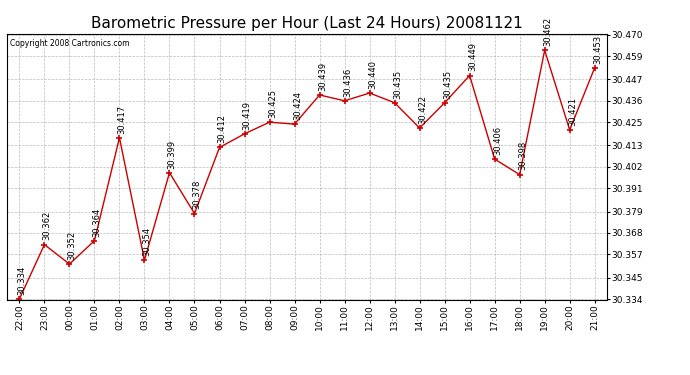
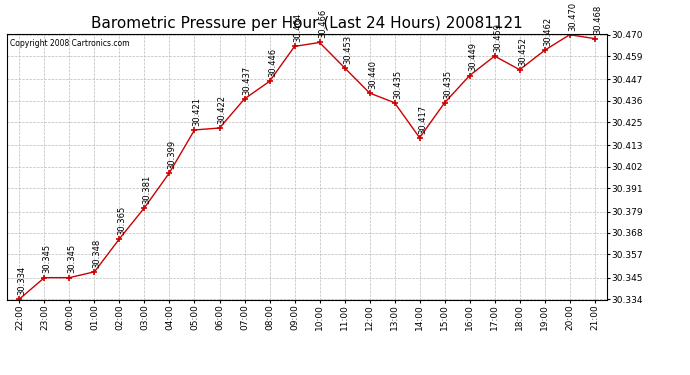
23:00: 30.362 -> 30.345
00:00: 30.352 -> 30.345
01:00: 30.364 -> 30.348
02:00: 30.417 -> 30.365
03:00: 30.354 -> 30.381
05:00: 30.378 -> 30.421
06:00: 30.412 -> 30.422
07:00: 30.419 -> 30.437
08:00: 30.425 -> 30.446
09:00: 30.424 -> 30.464
10:00: 30.439 -> 30.466
11:00: 30.436 -> 30.453
14:00: 30.422 -> 30.417
17:00: 30.406 -> 30.459
18:00: 30.398 -> 30.452
20:00: 30.421 -> 30.470
21:00: 30.453 -> 30.468
